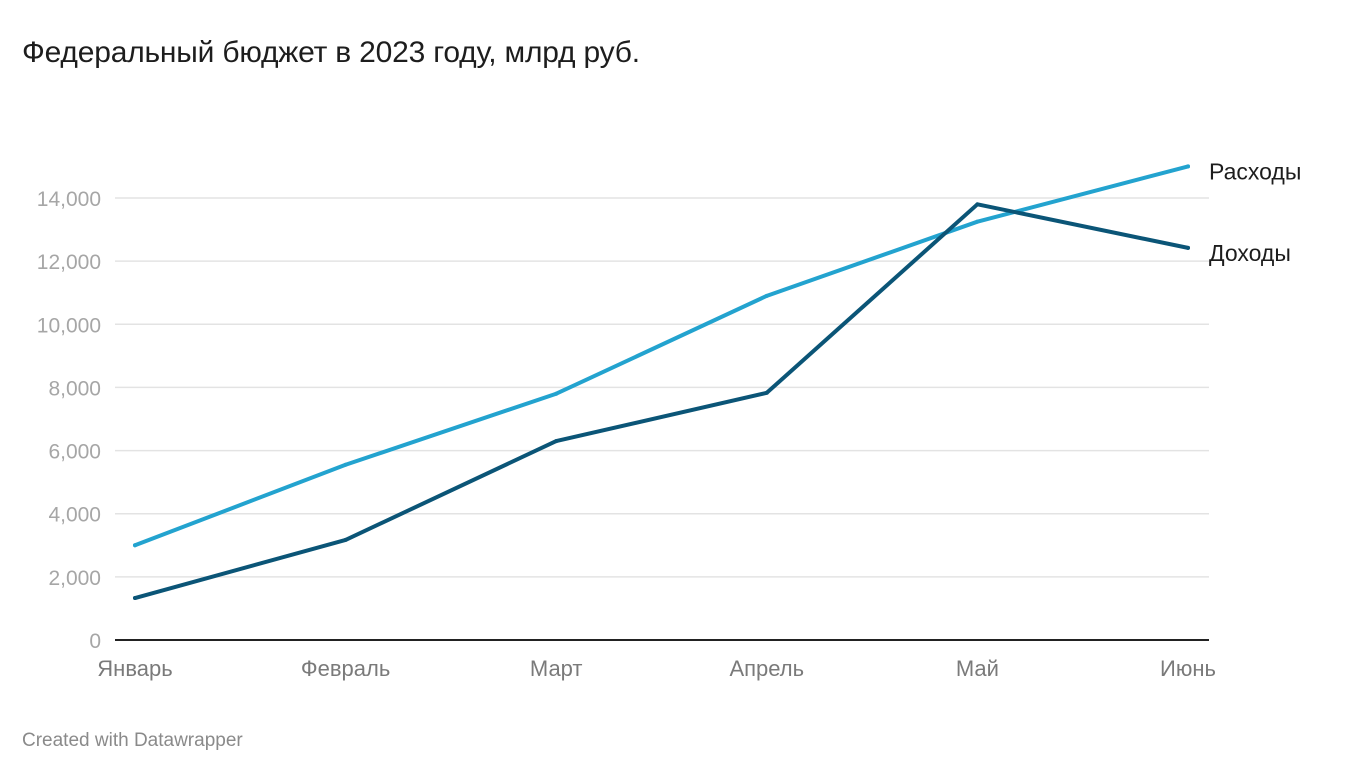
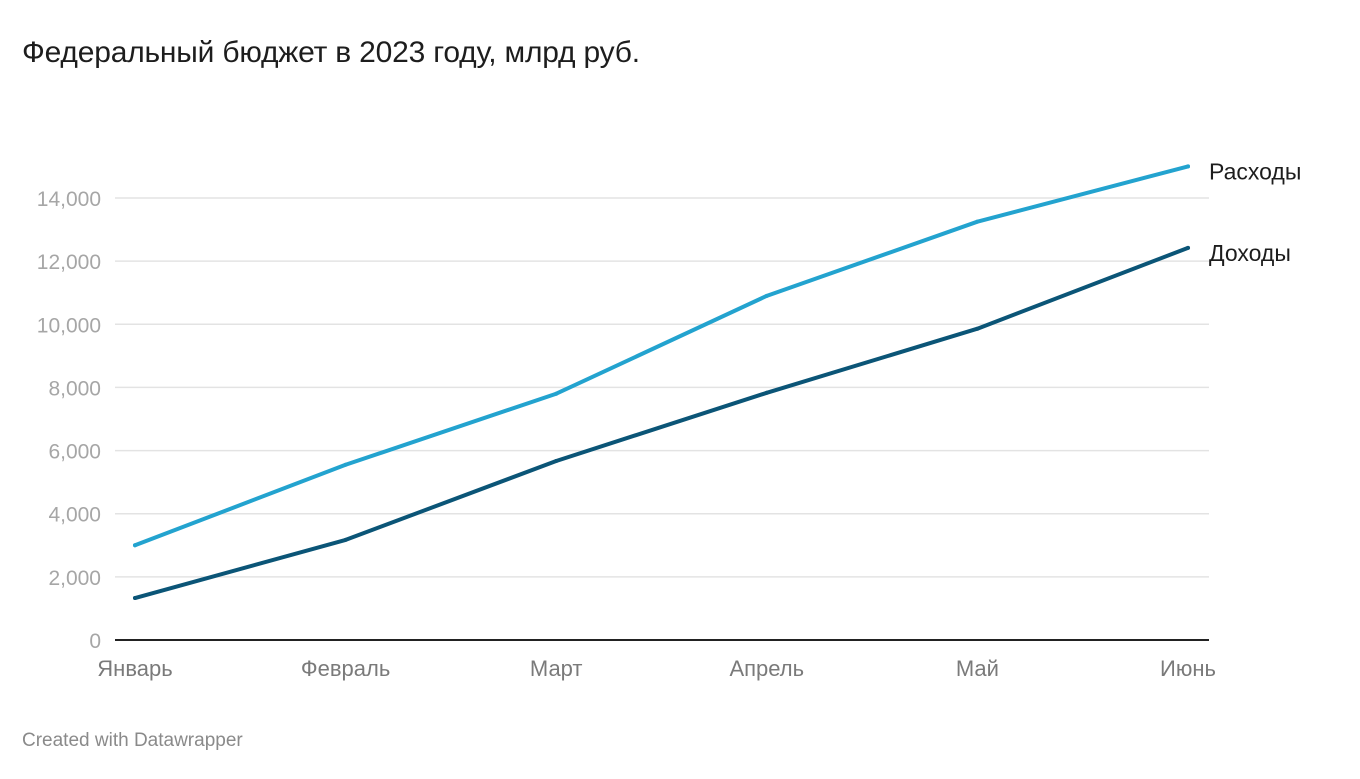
Доходы/Март: 6300 -> 5700
Доходы/Май: 13800 -> 9900
